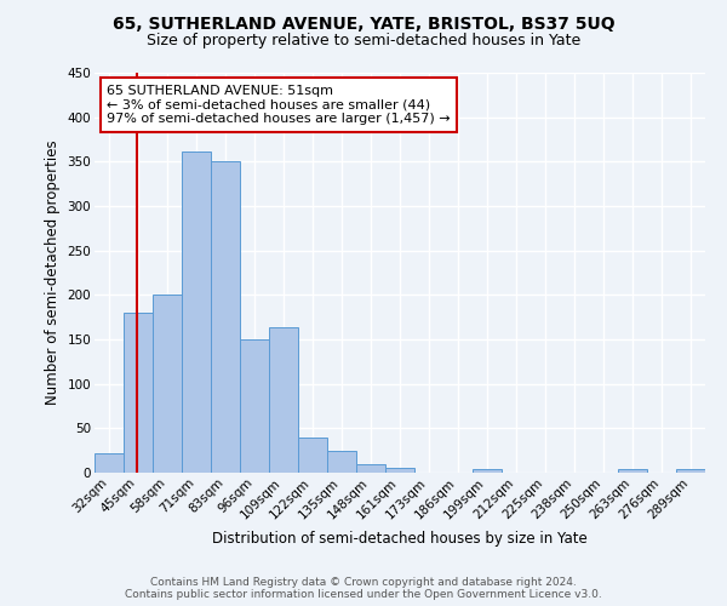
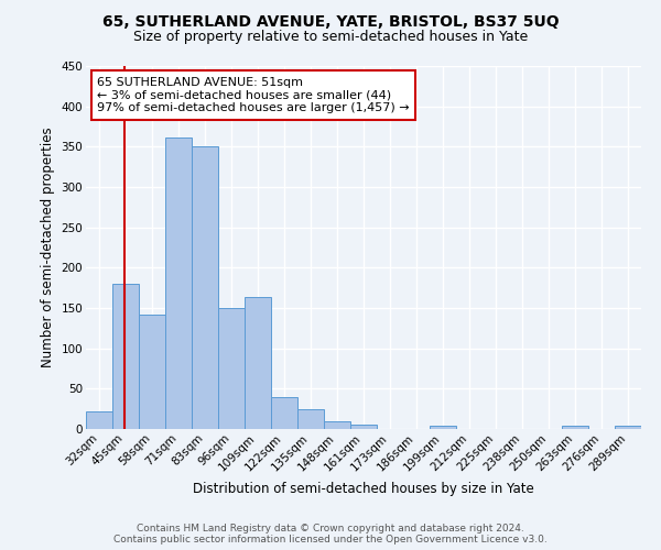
58sqm: 200 -> 142
